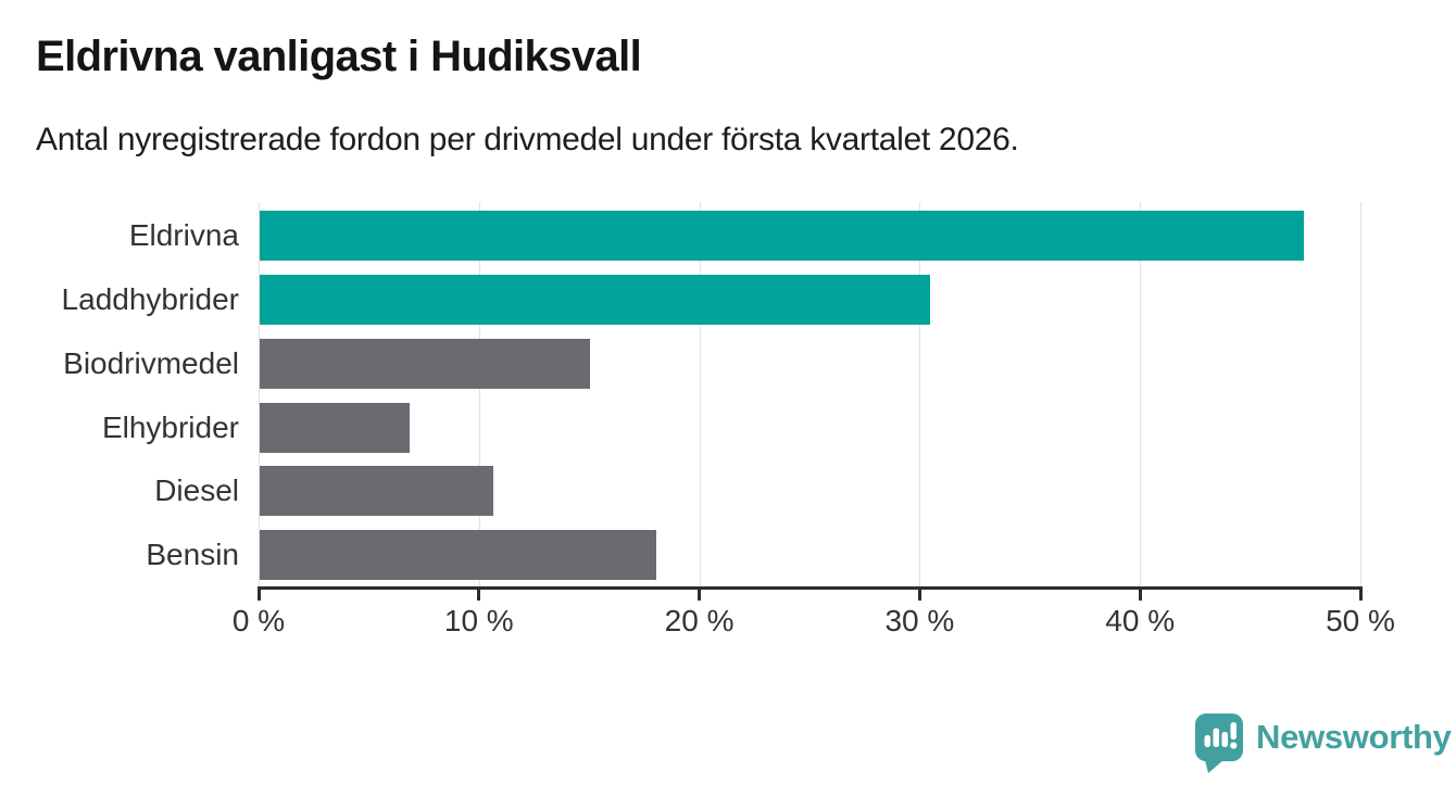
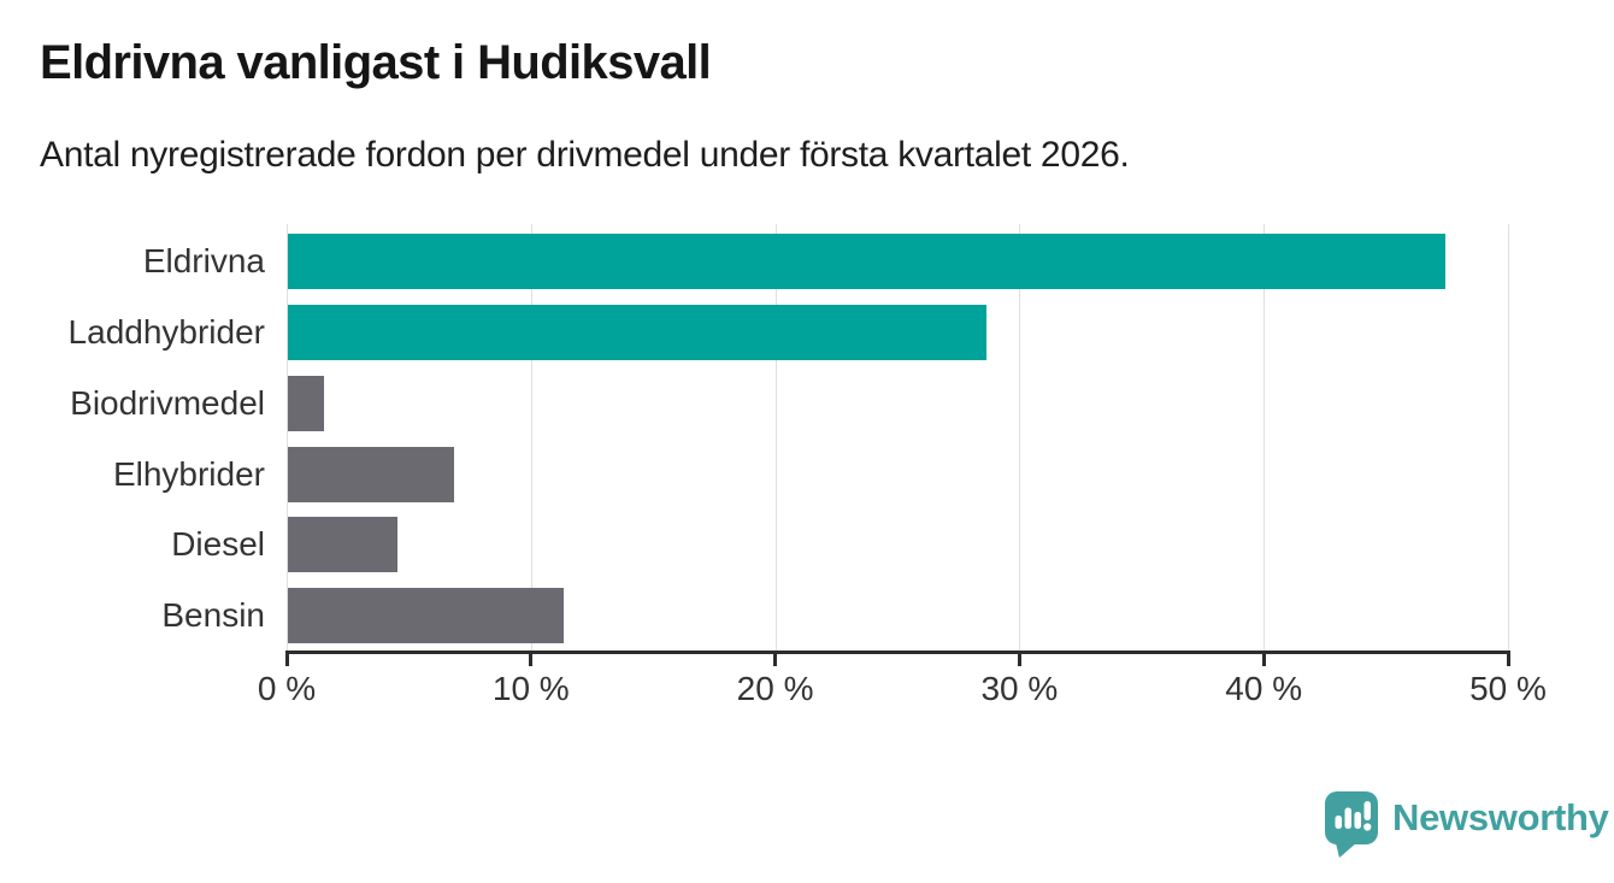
Laddhybrider: 30.4% -> 28.6%
Biodrivmedel: 15.0% -> 1.5%
Diesel: 10.6% -> 4.5%
Bensin: 18.0% -> 11.3%
